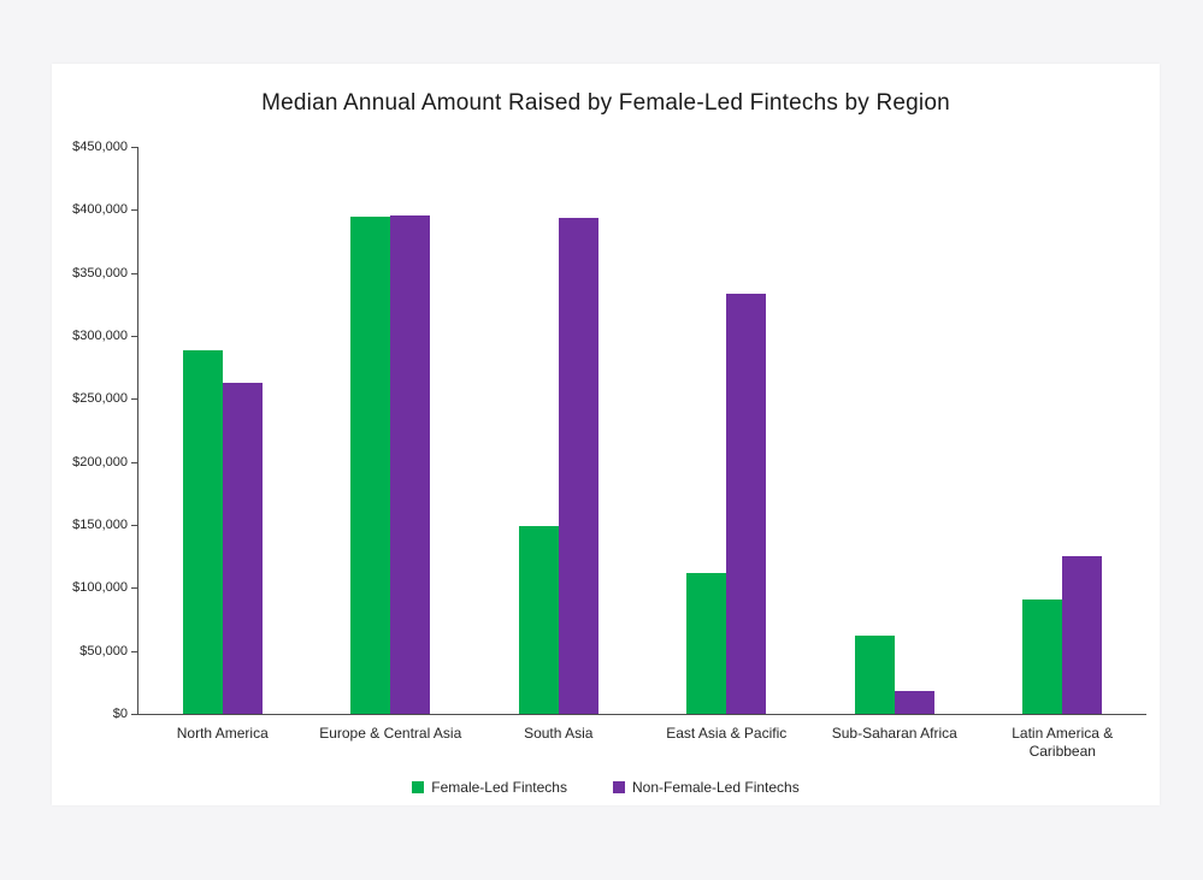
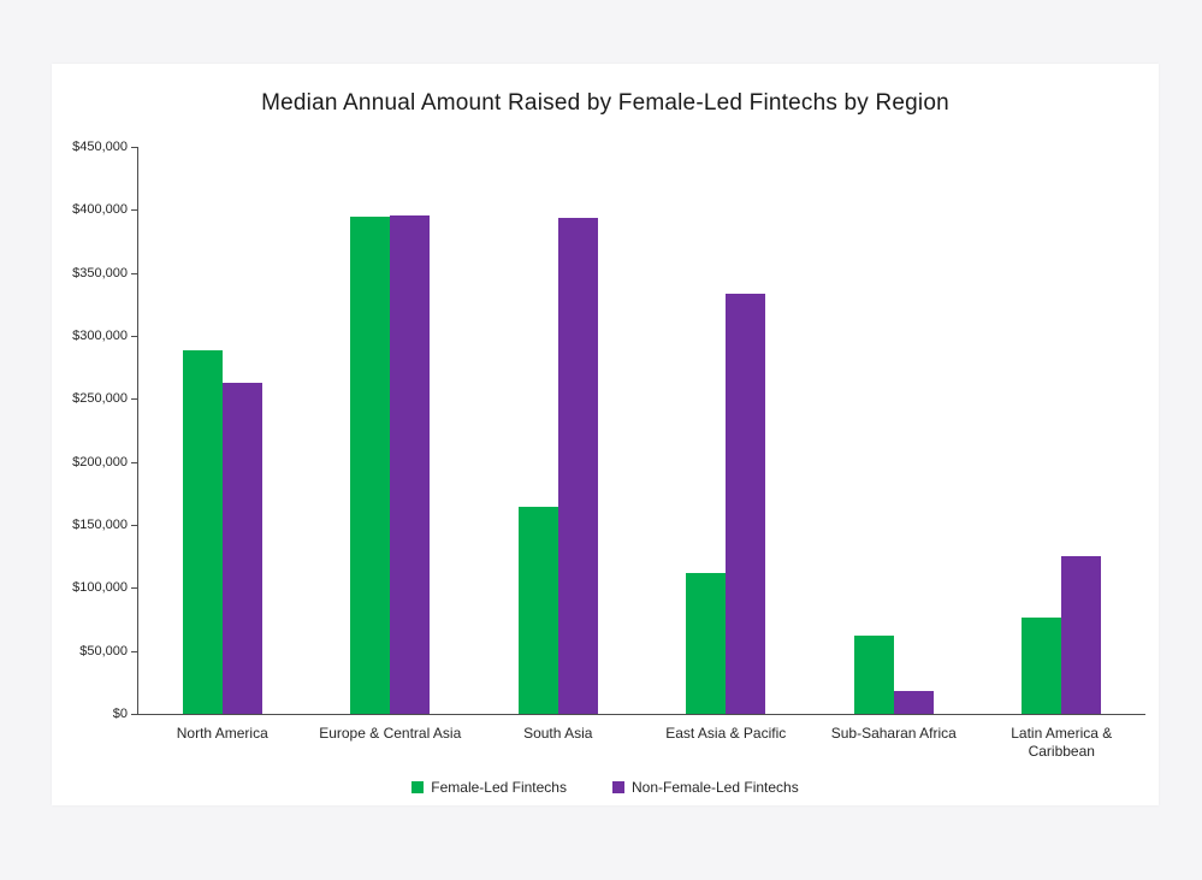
Female-Led Fintechs/South Asia: $149000 -> $164000
Female-Led Fintechs/Latin America & Caribbean: $90000 -> $76000
